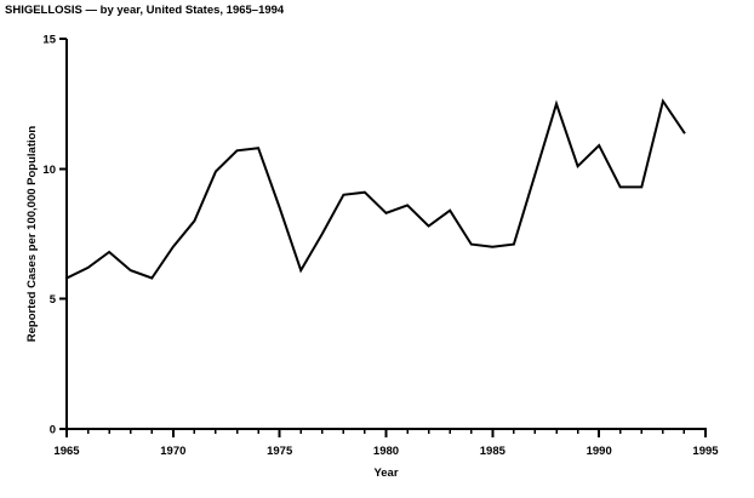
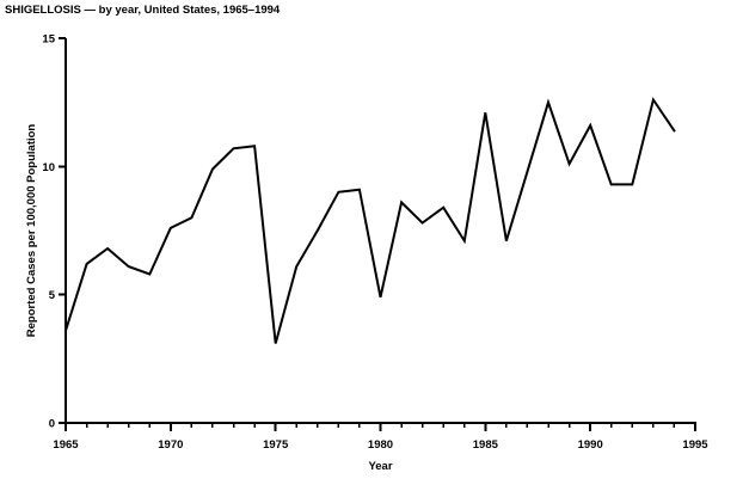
1965: 5.8 -> 3.6
1970: 7.0 -> 7.6
1975: 8.5 -> 3.1
1980: 8.3 -> 4.9
1985: 7.0 -> 12.1
1990: 10.9 -> 11.6
